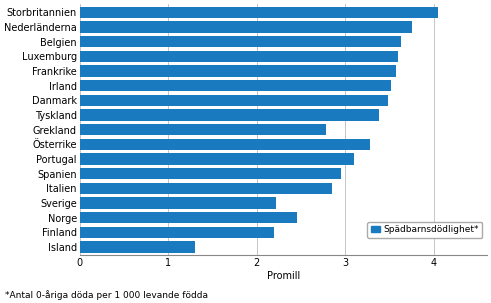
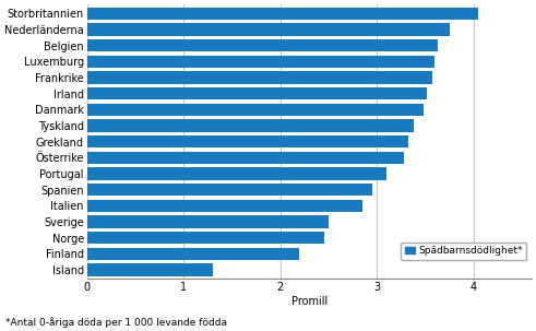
Grekland: 2.78 -> 3.33
Sverige: 2.22 -> 2.50
